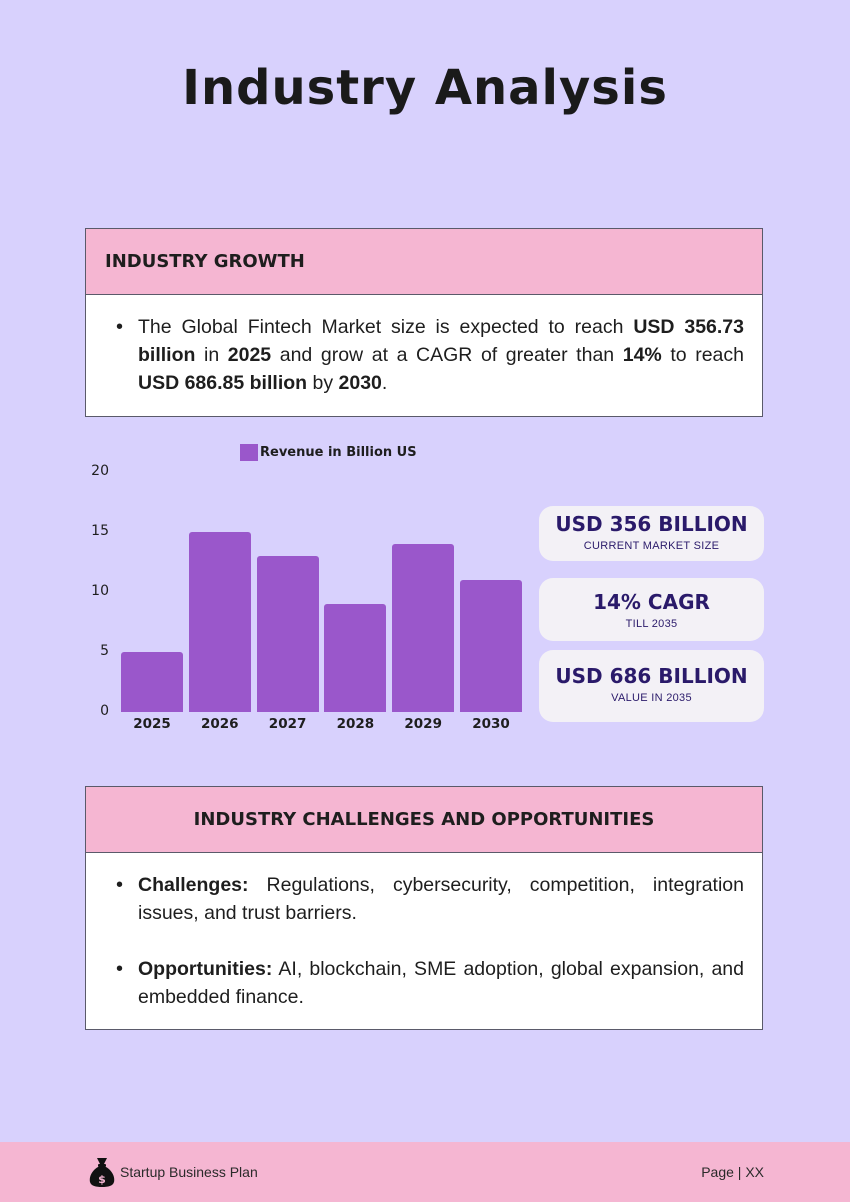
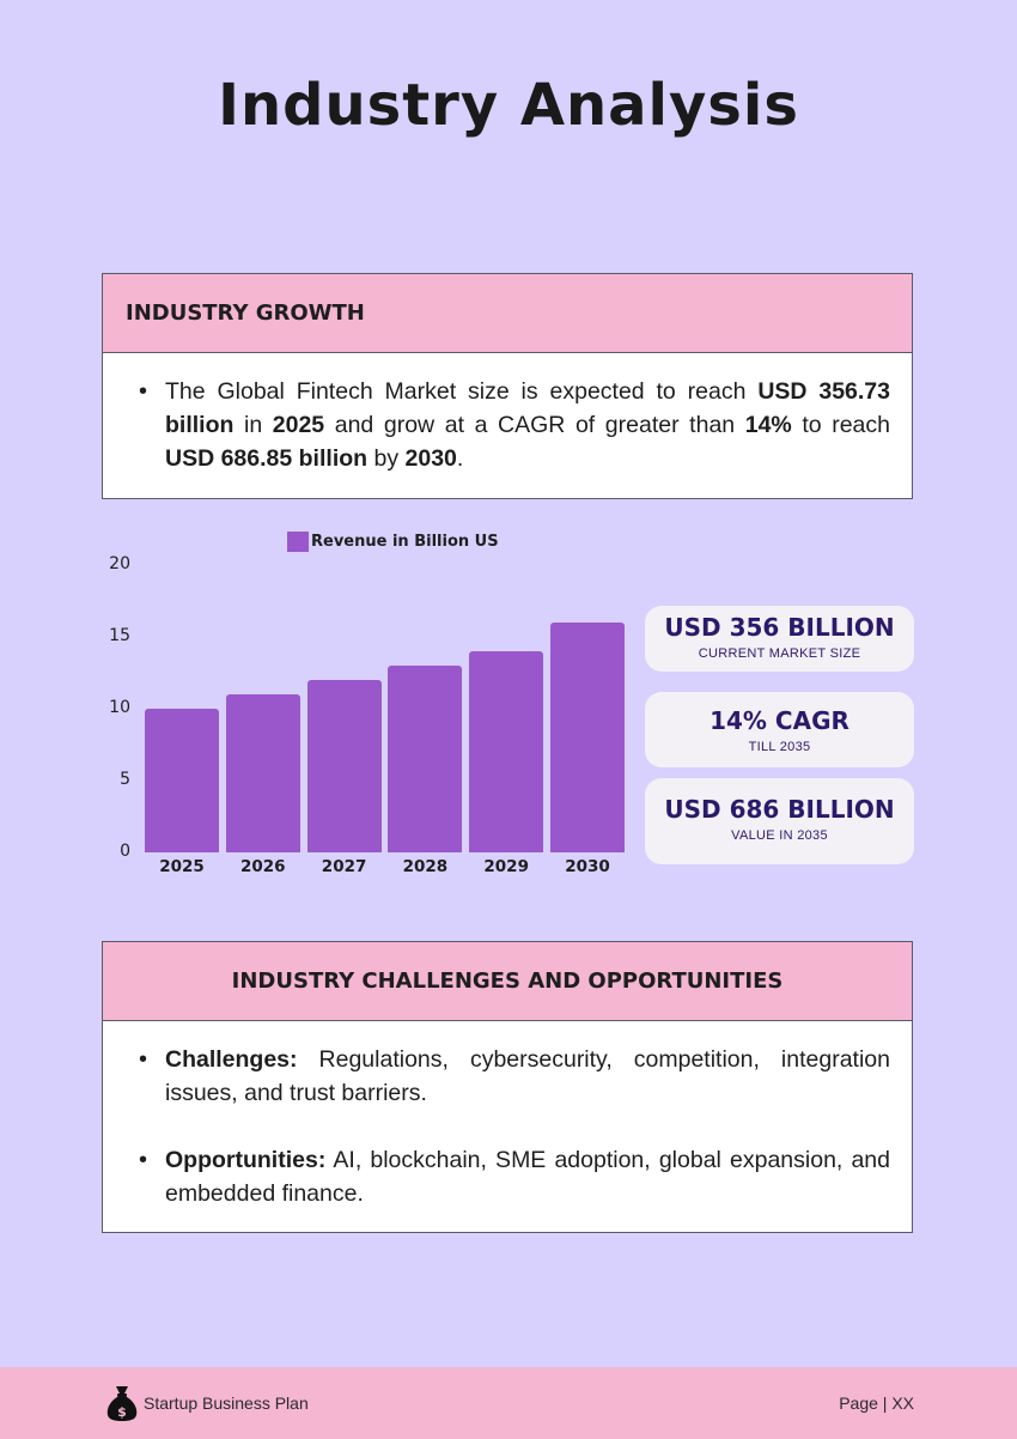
2025: 5 -> 10
2026: 15 -> 11
2027: 13 -> 12
2028: 9 -> 13
2030: 11 -> 16
